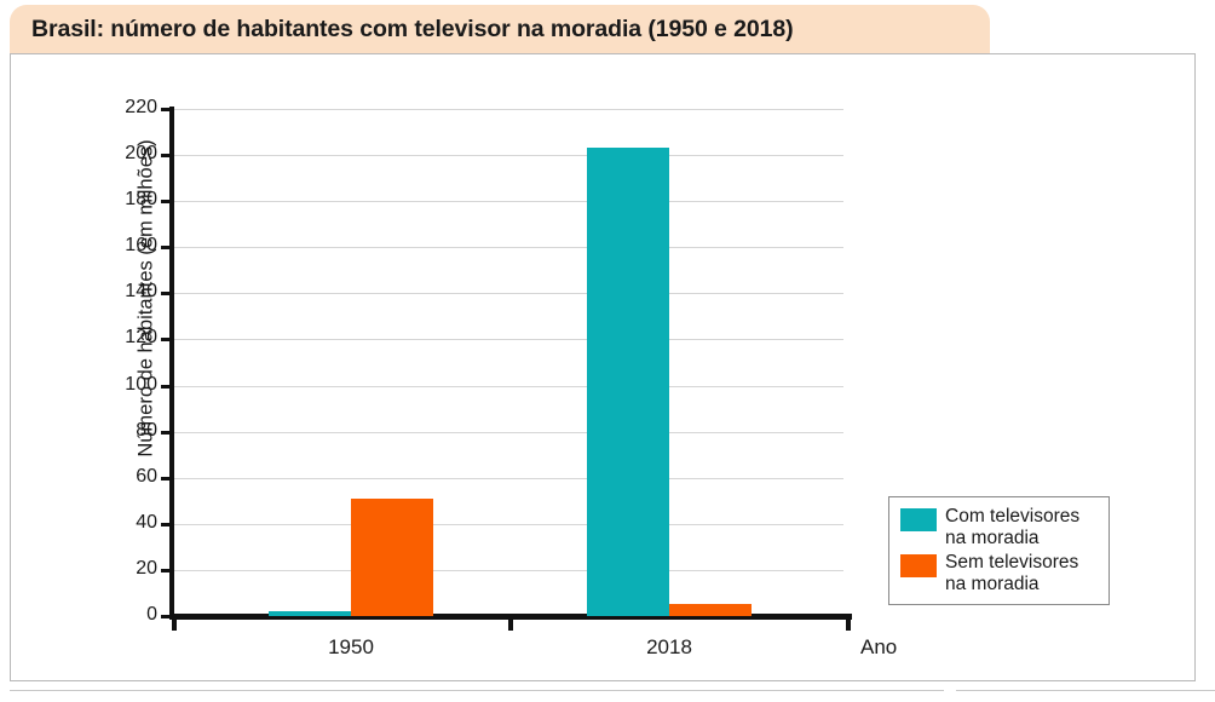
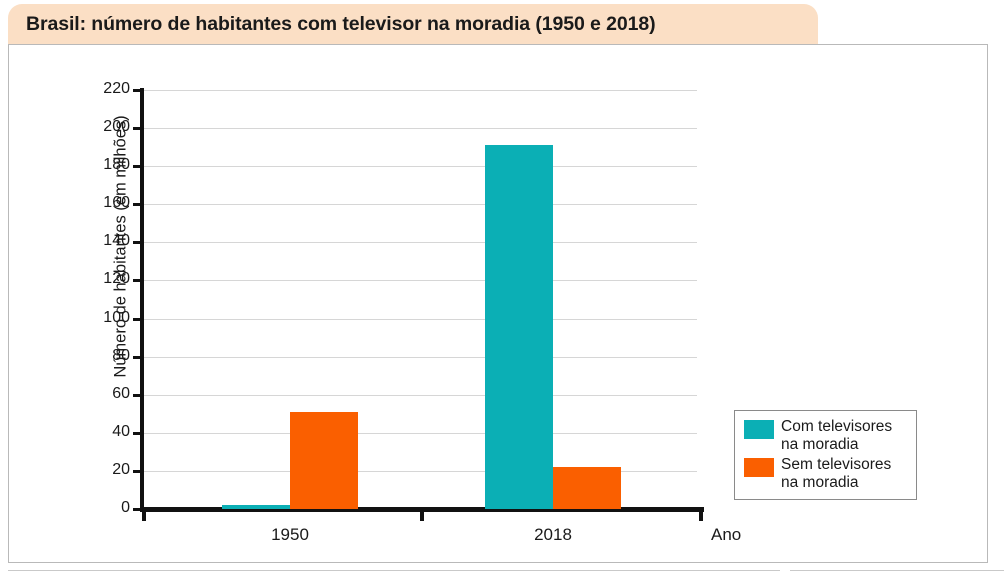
Com televisores na moradia/2018: 203 -> 191
Sem televisores na moradia/2018: 5 -> 22
